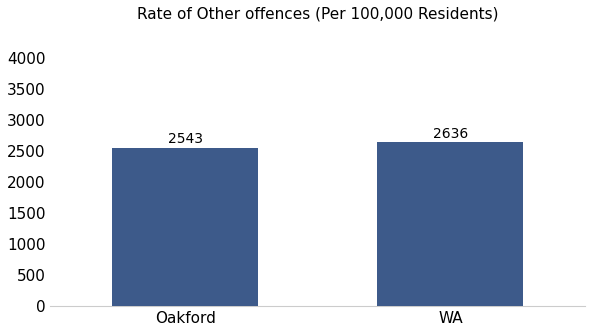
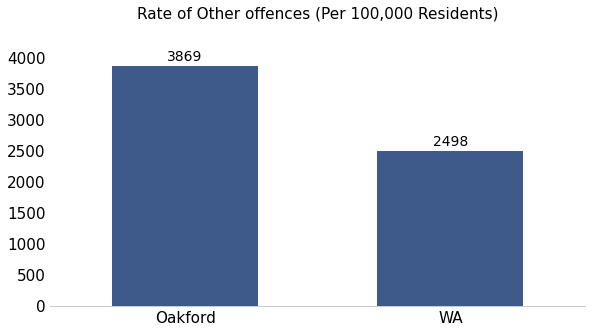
Oakford: 2543 -> 3869
WA: 2636 -> 2498
